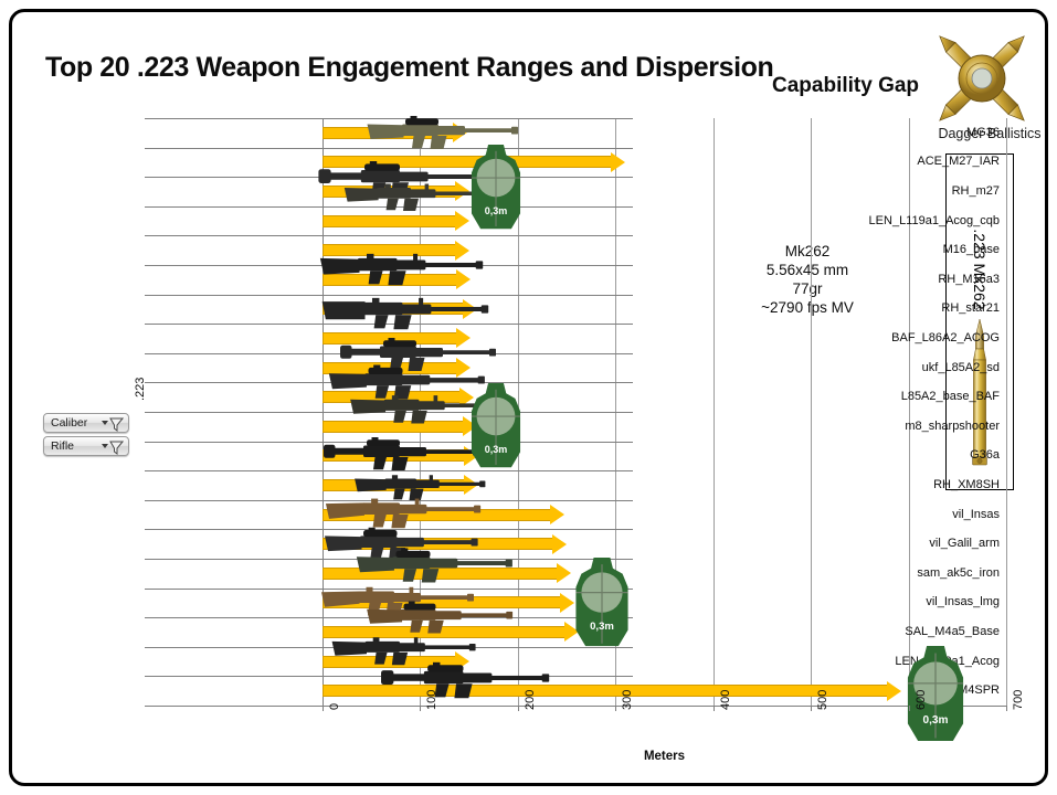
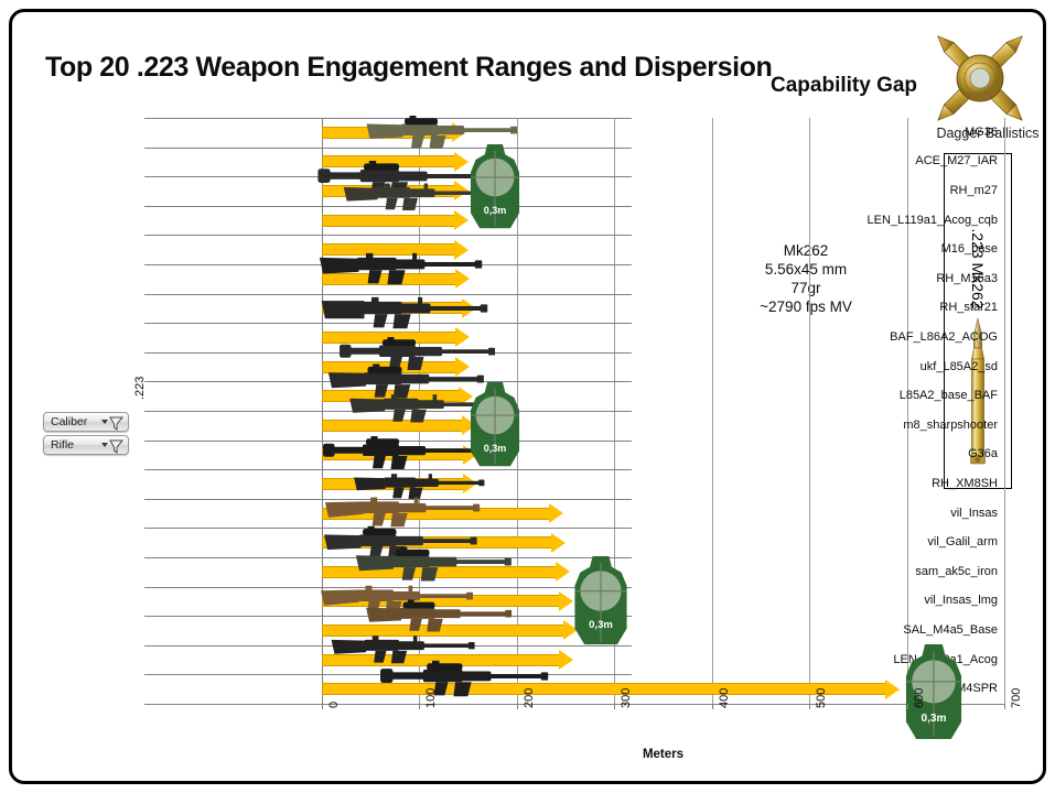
ACE_M27_IAR: 310 -> 150
LEN_L119a1_Acog: 150 -> 260
